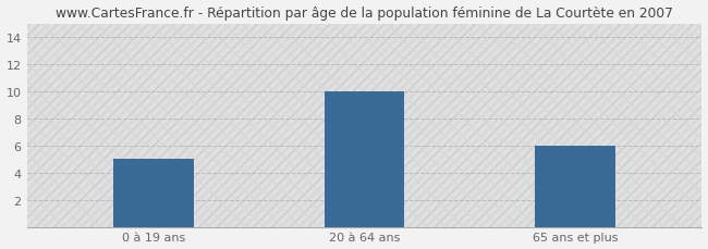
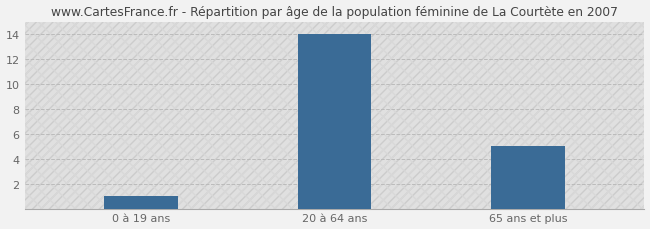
0 à 19 ans: 5 -> 1
20 à 64 ans: 10 -> 14
65 ans et plus: 6 -> 5
